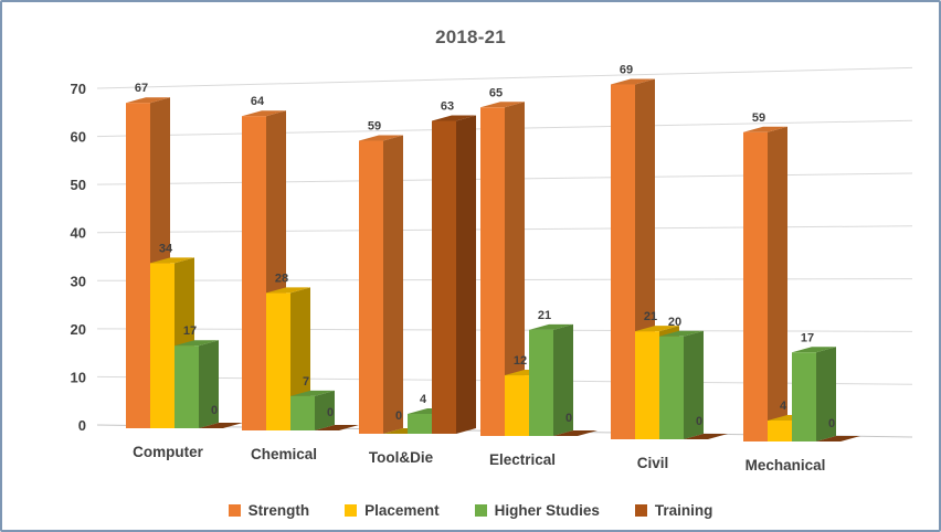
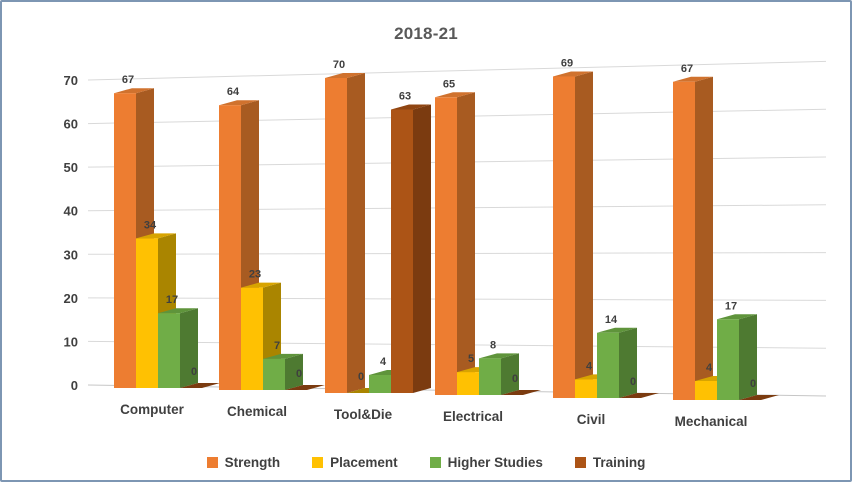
Placement/Chemical: 28 -> 23
Strength/Tool&Die: 59 -> 70
Placement/Electrical: 12 -> 5
Higher Studies/Electrical: 21 -> 8
Placement/Civil: 21 -> 4
Higher Studies/Civil: 20 -> 14
Strength/Mechanical: 59 -> 67
